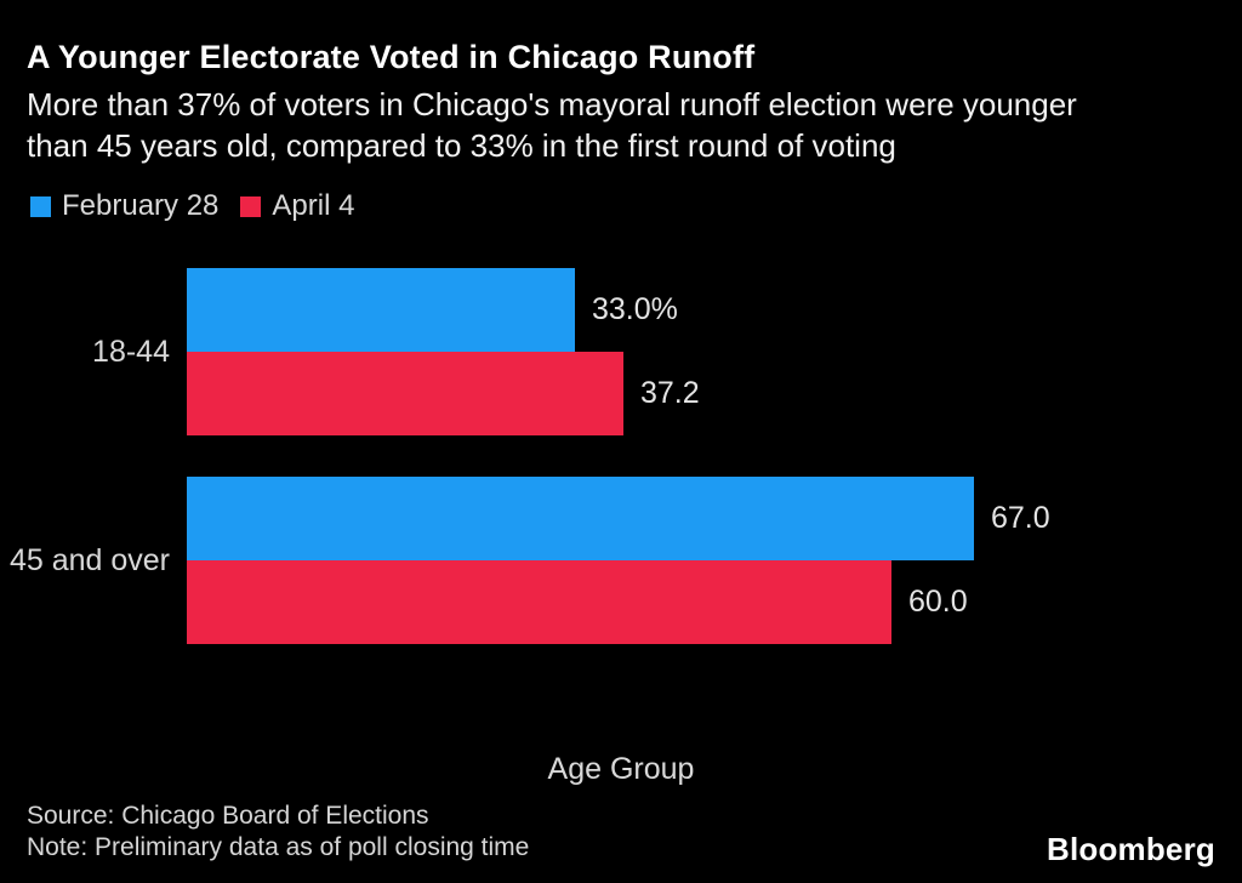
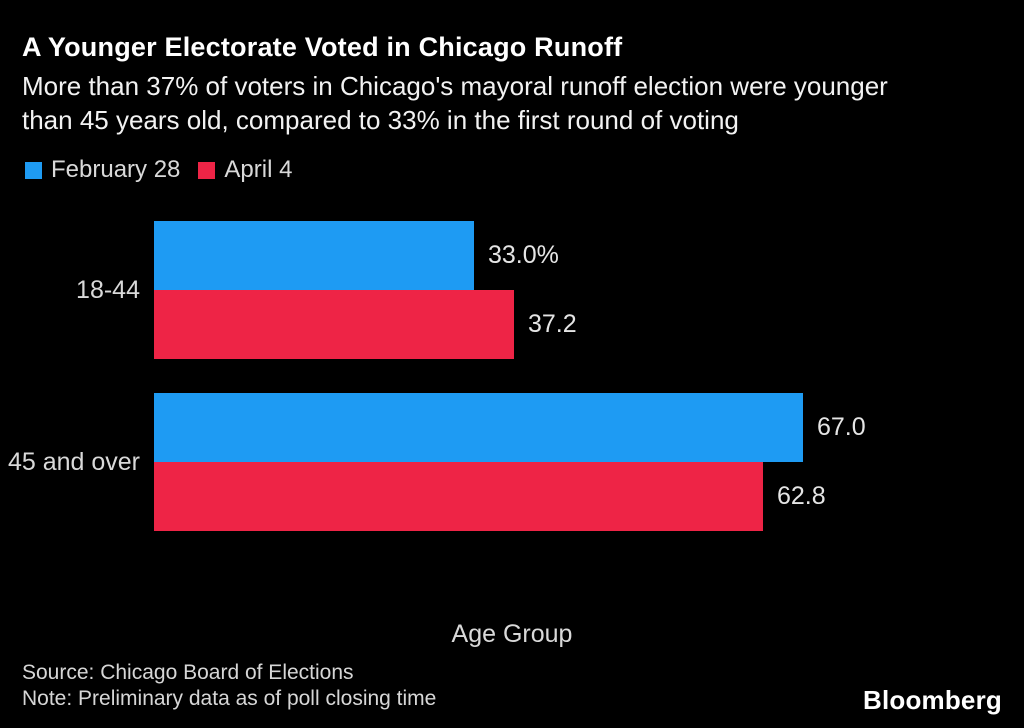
April 4/45 and over: 60.0 -> 62.8
